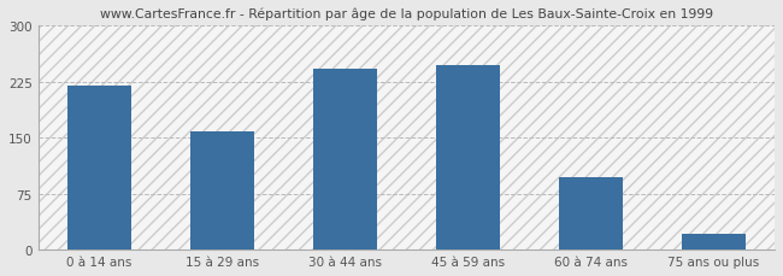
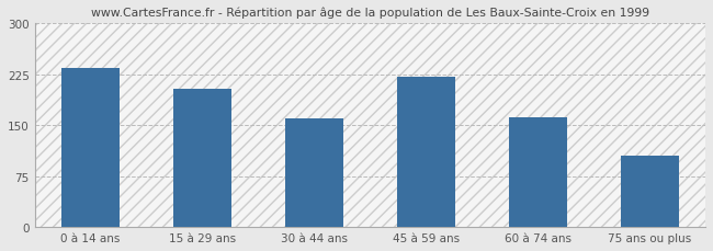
0 à 14 ans: 220 -> 234
15 à 29 ans: 158 -> 204
30 à 44 ans: 242 -> 160
45 à 59 ans: 247 -> 222
60 à 74 ans: 97 -> 162
75 ans ou plus: 22 -> 106
